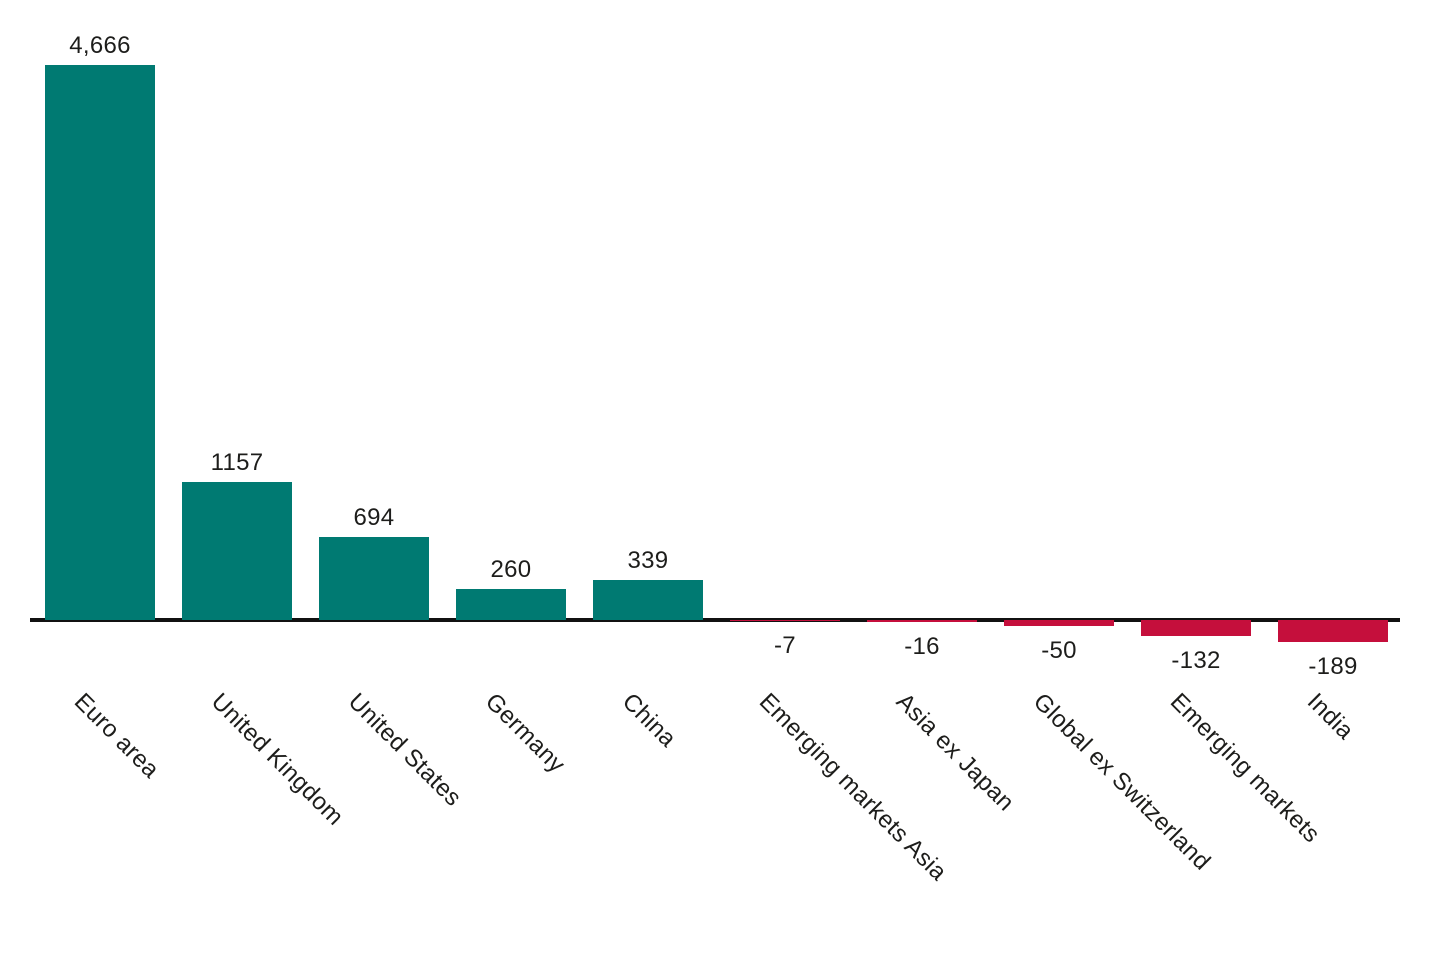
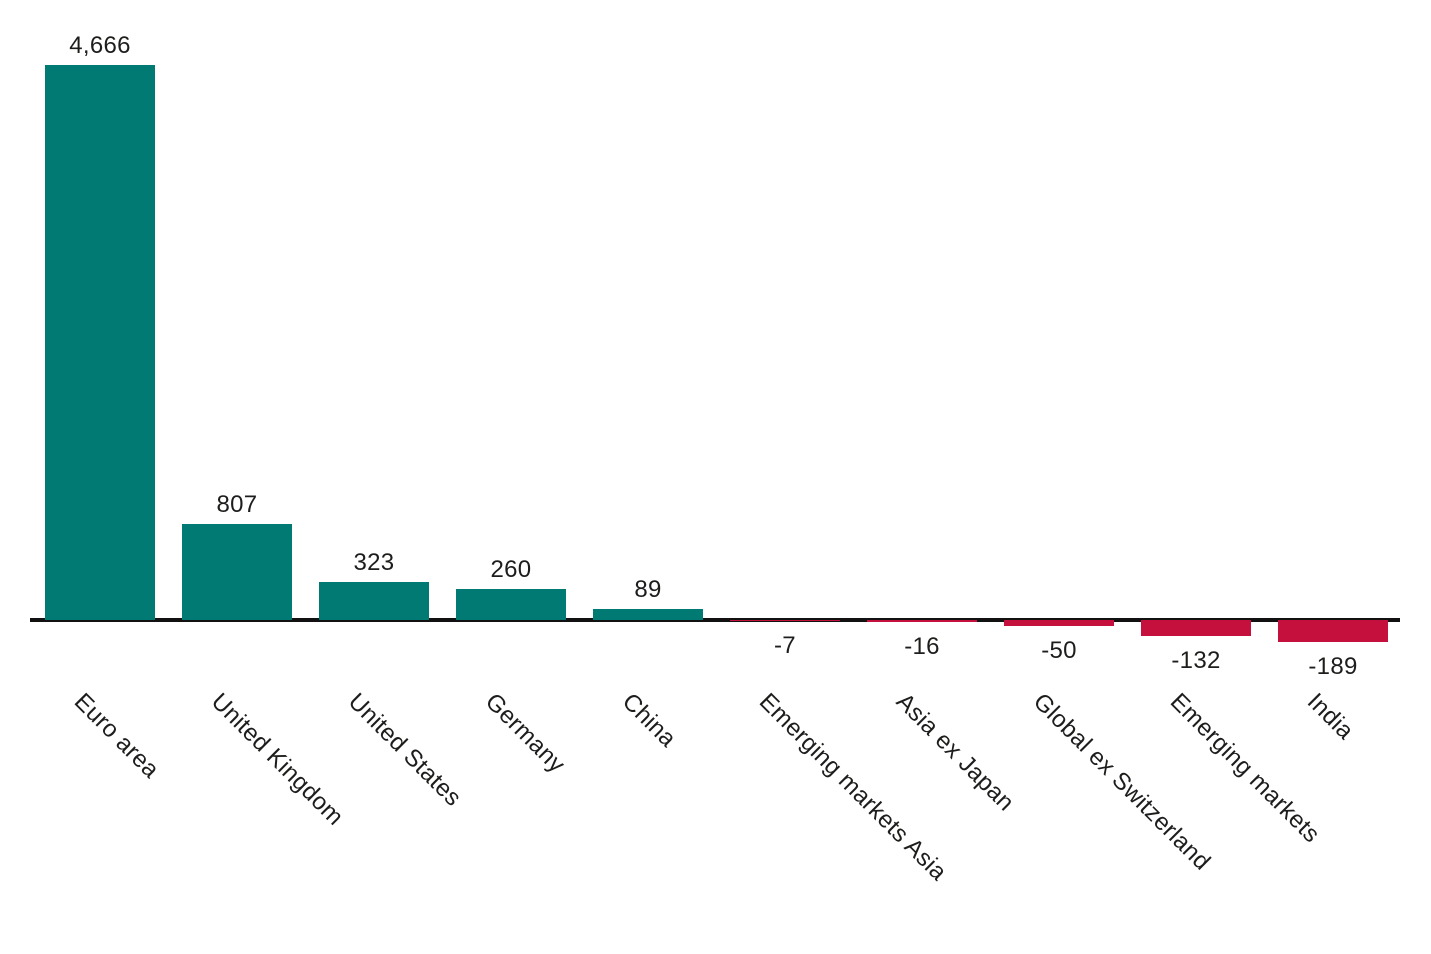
United Kingdom: 1157 -> 807
United States: 694 -> 323
China: 339 -> 89
